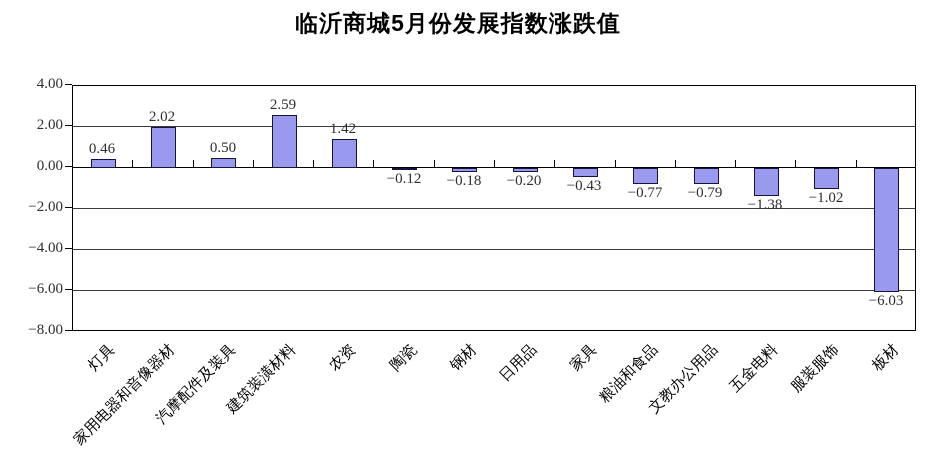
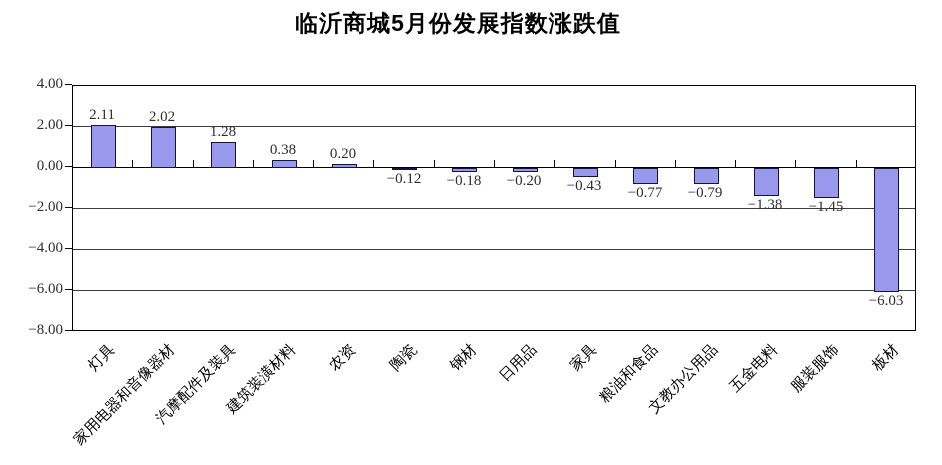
灯具: 0.46 -> 2.11
汽摩配件及装具: 0.50 -> 1.28
建筑装潢材料: 2.59 -> 0.38
农资: 1.42 -> 0.20
服装服饰: −1.02 -> −1.45
